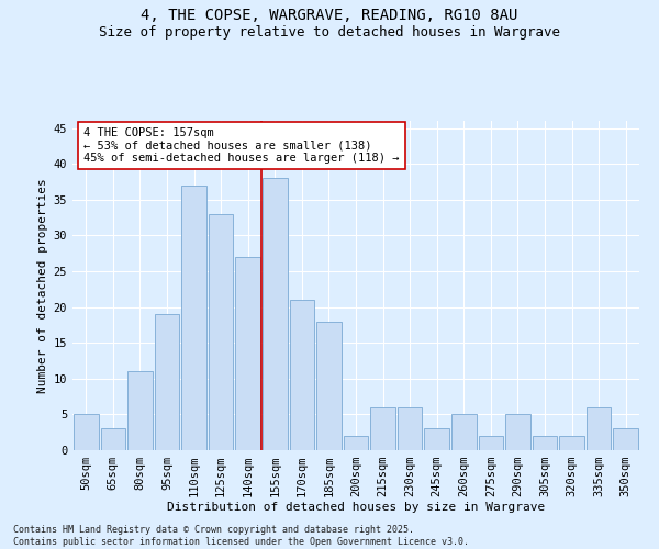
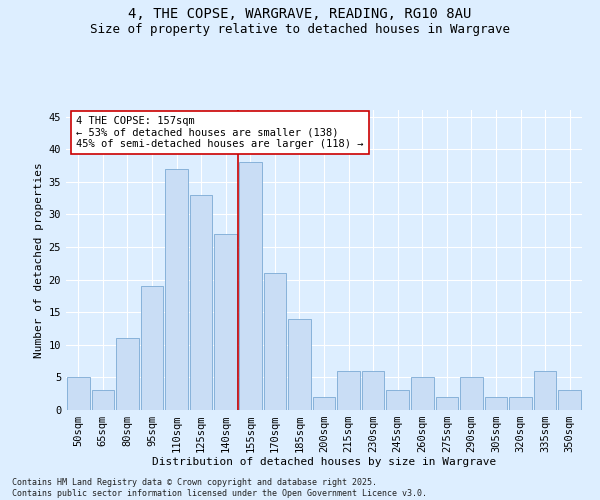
185sqm: 18 -> 14
